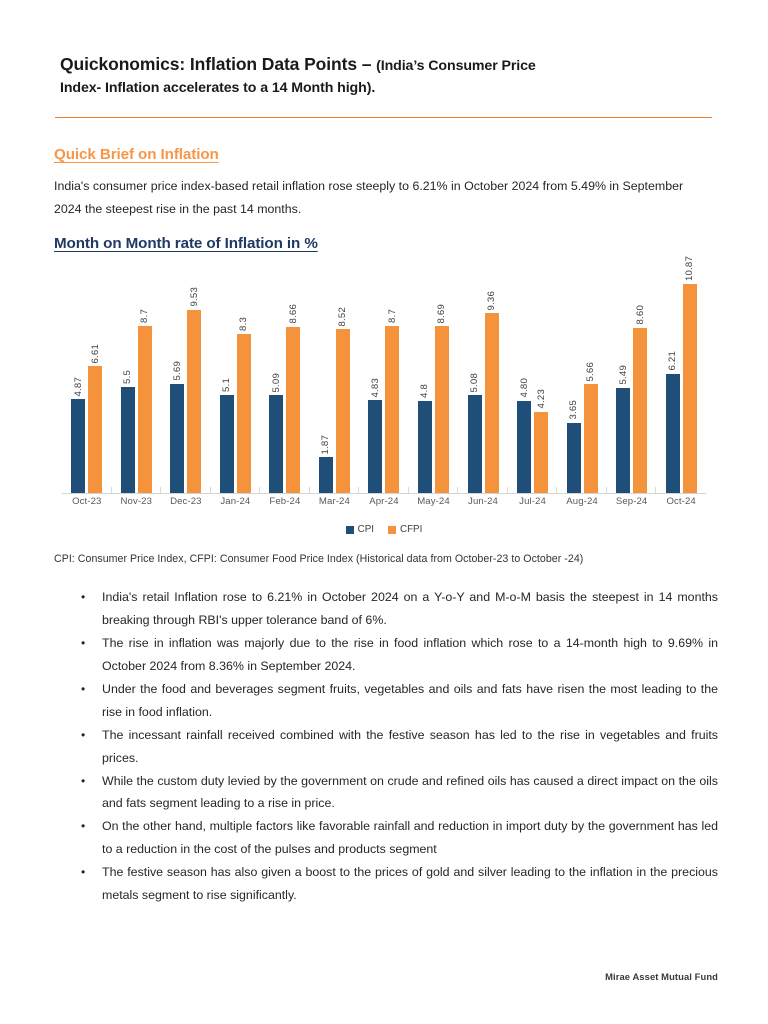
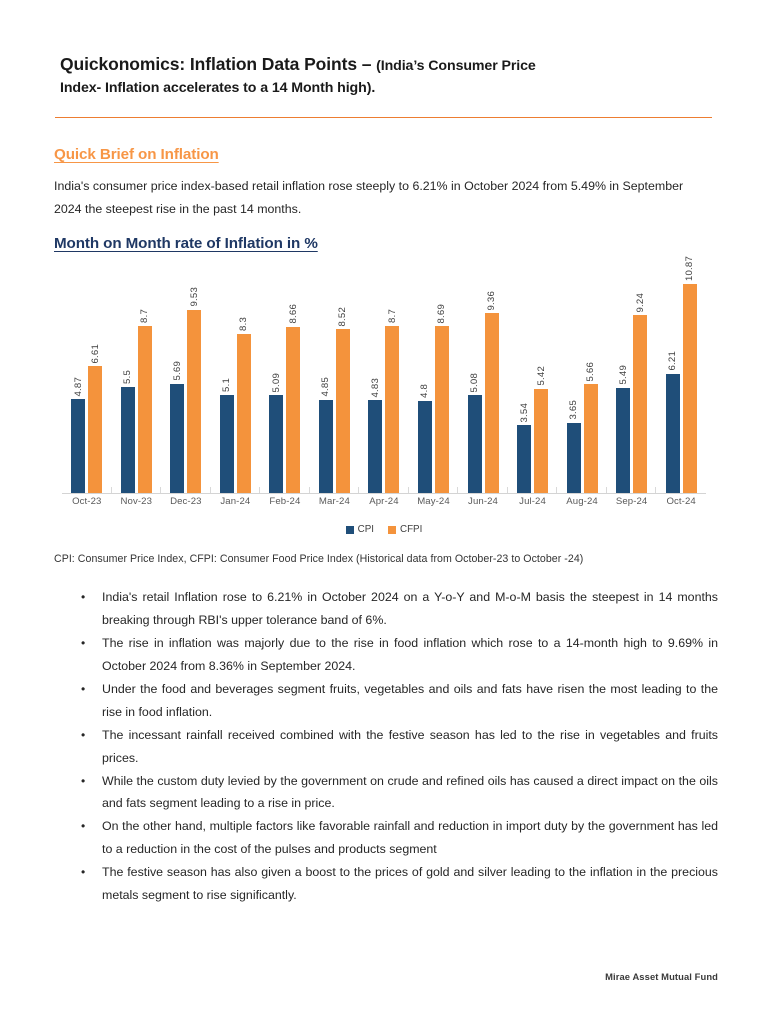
CPI/Mar-24: 1.87 -> 4.85
CPI/Jul-24: 4.80 -> 3.54
CFPI/Jul-24: 4.23 -> 5.42
CFPI/Sep-24: 8.60 -> 9.24
